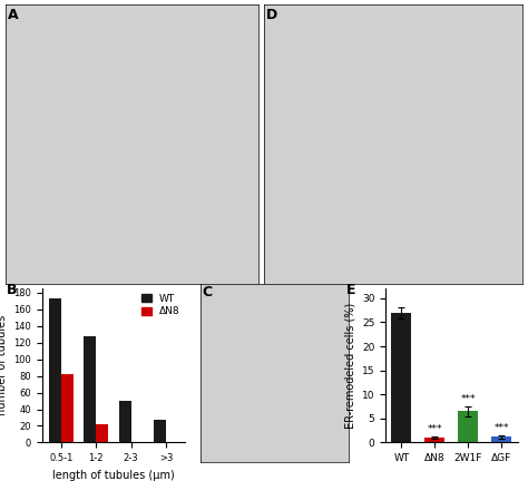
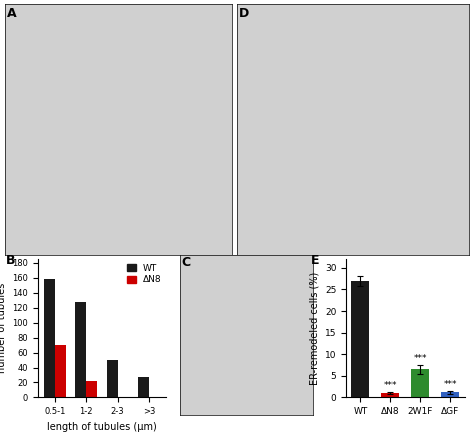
WT/0.5-1: 173 -> 158
ΔN8/0.5-1: 82 -> 70
